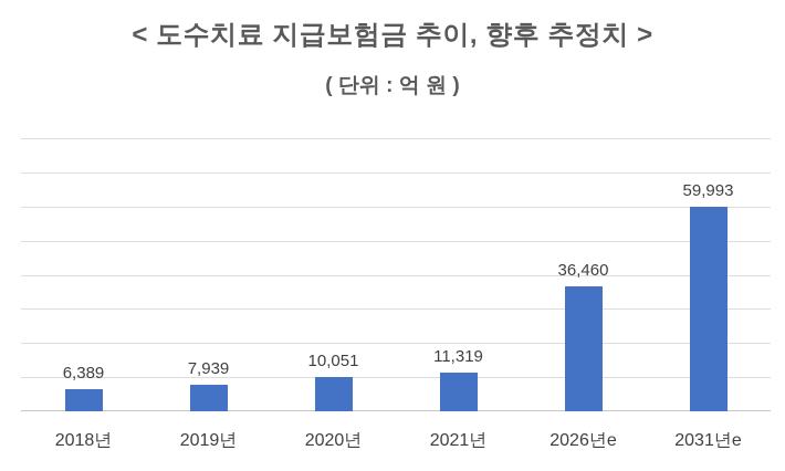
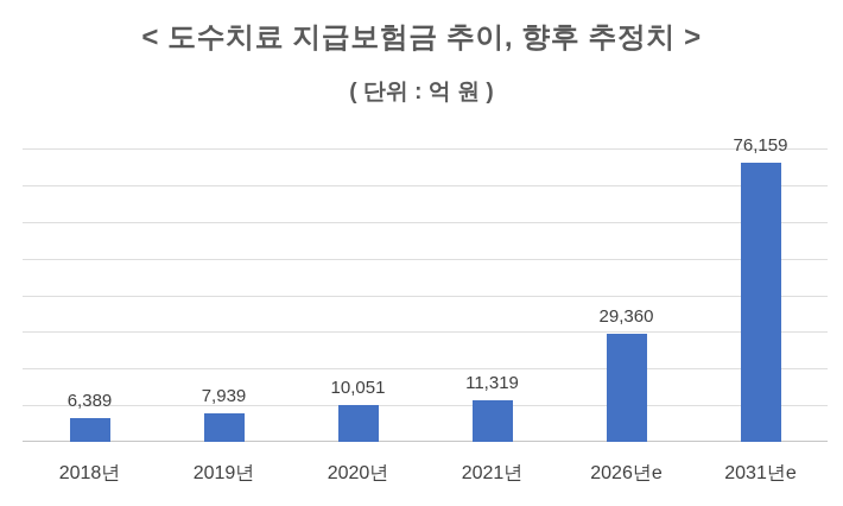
2026년e: 36,460 -> 29,360
2031년e: 59,993 -> 76,159
